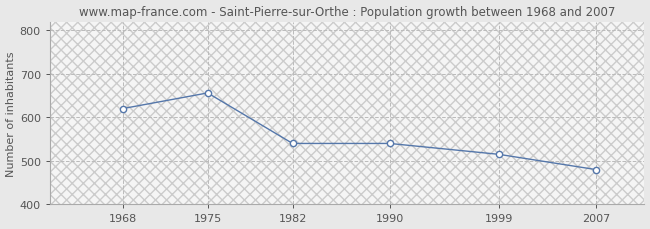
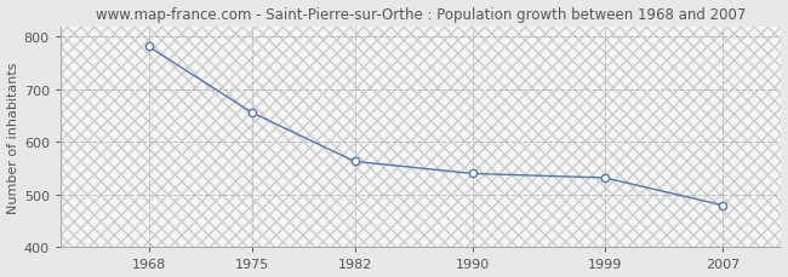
1968: 620 -> 781
1982: 540 -> 563
1999: 515 -> 532
